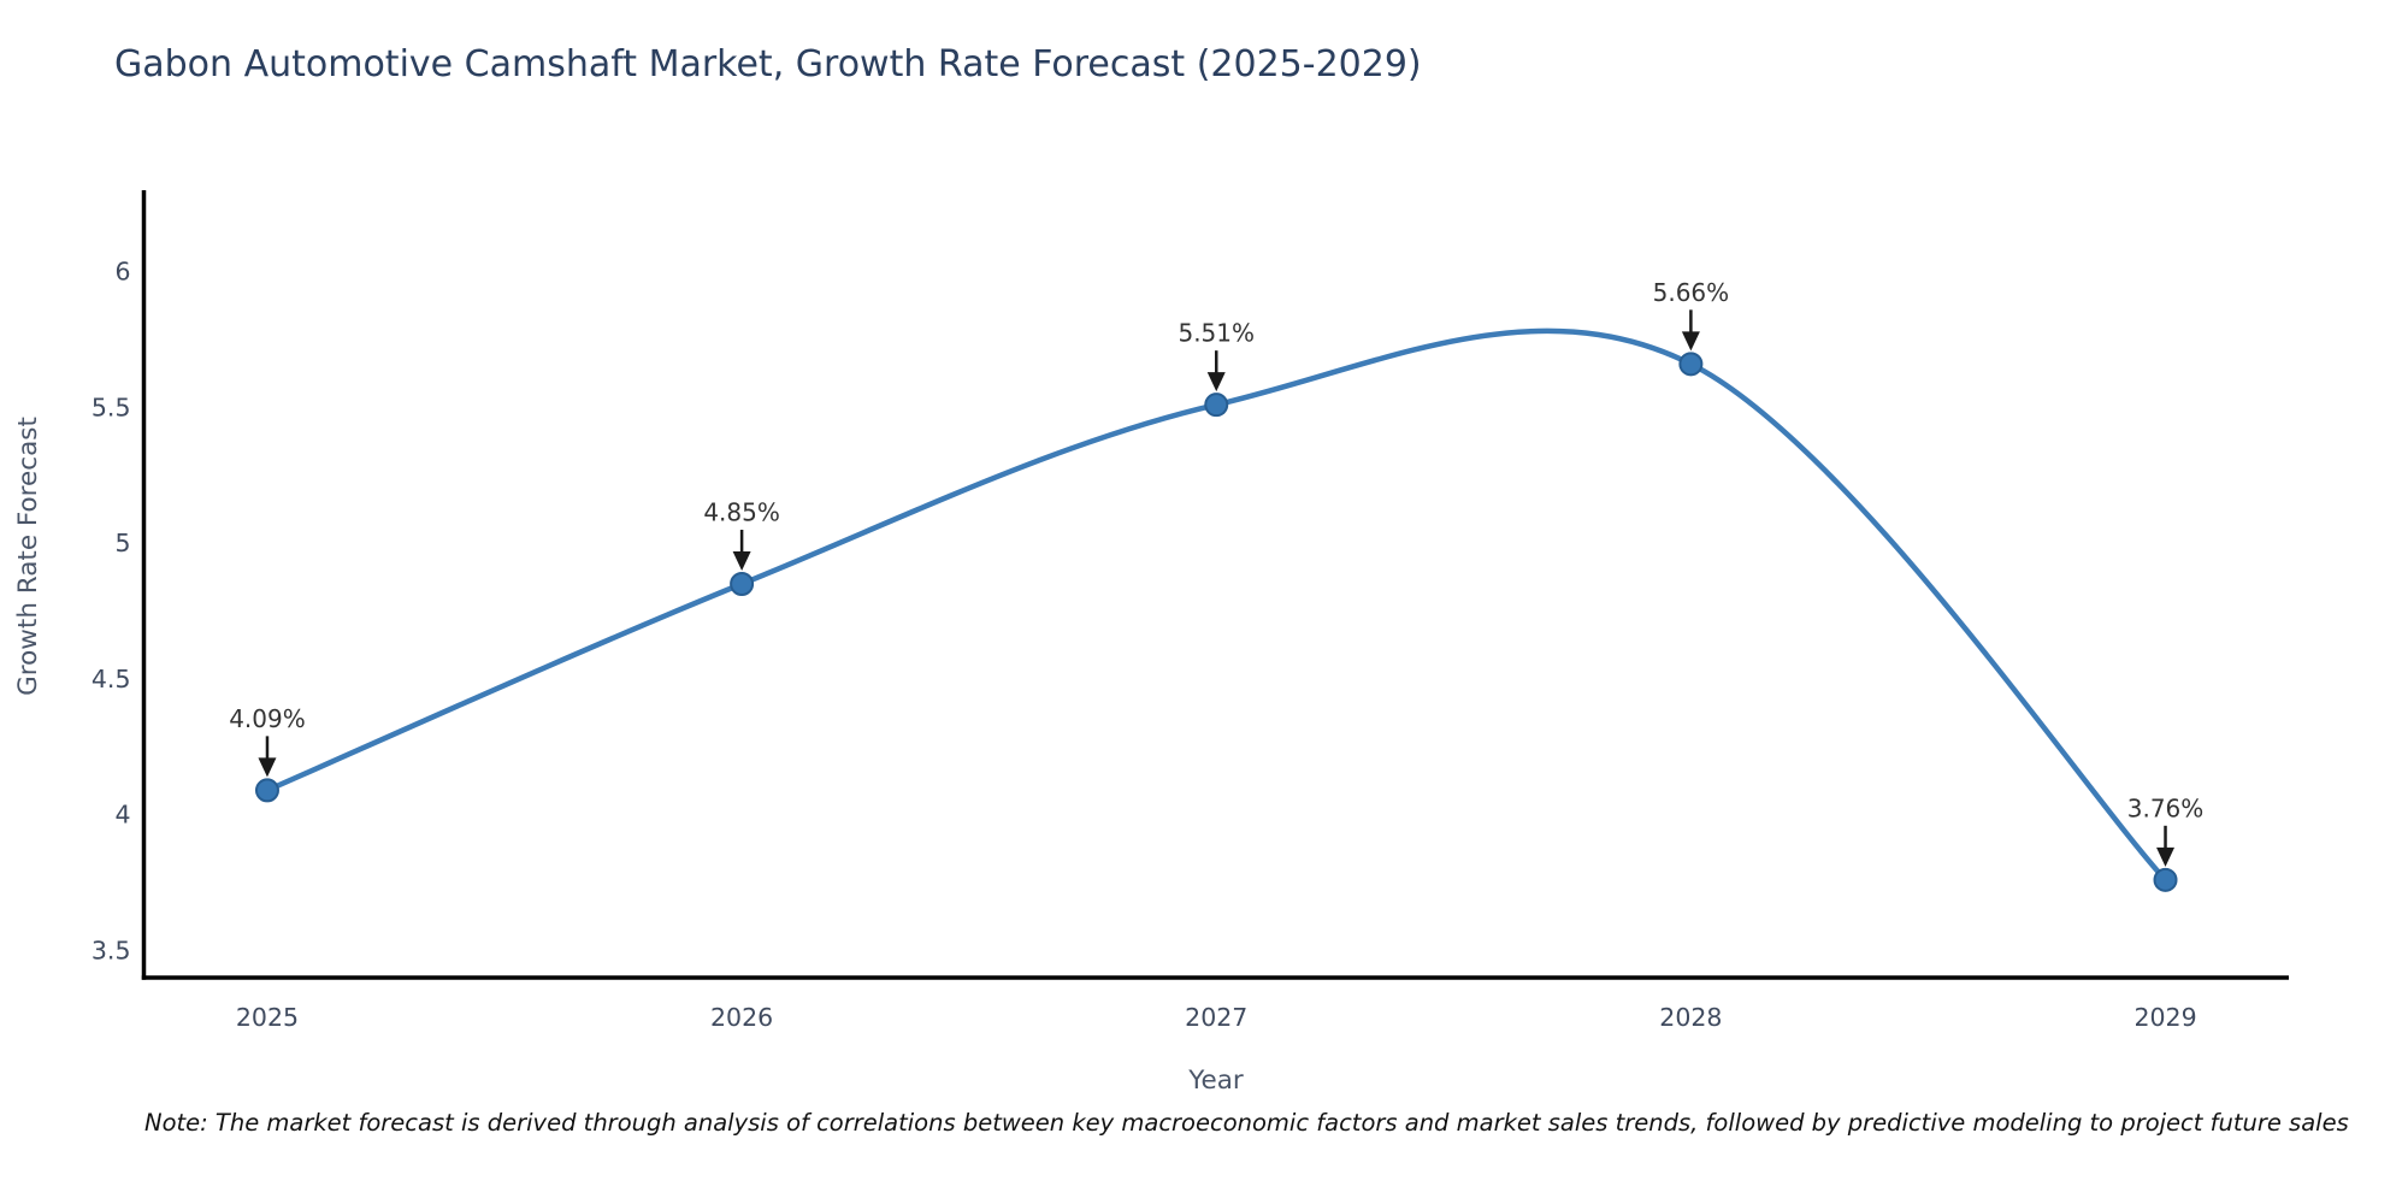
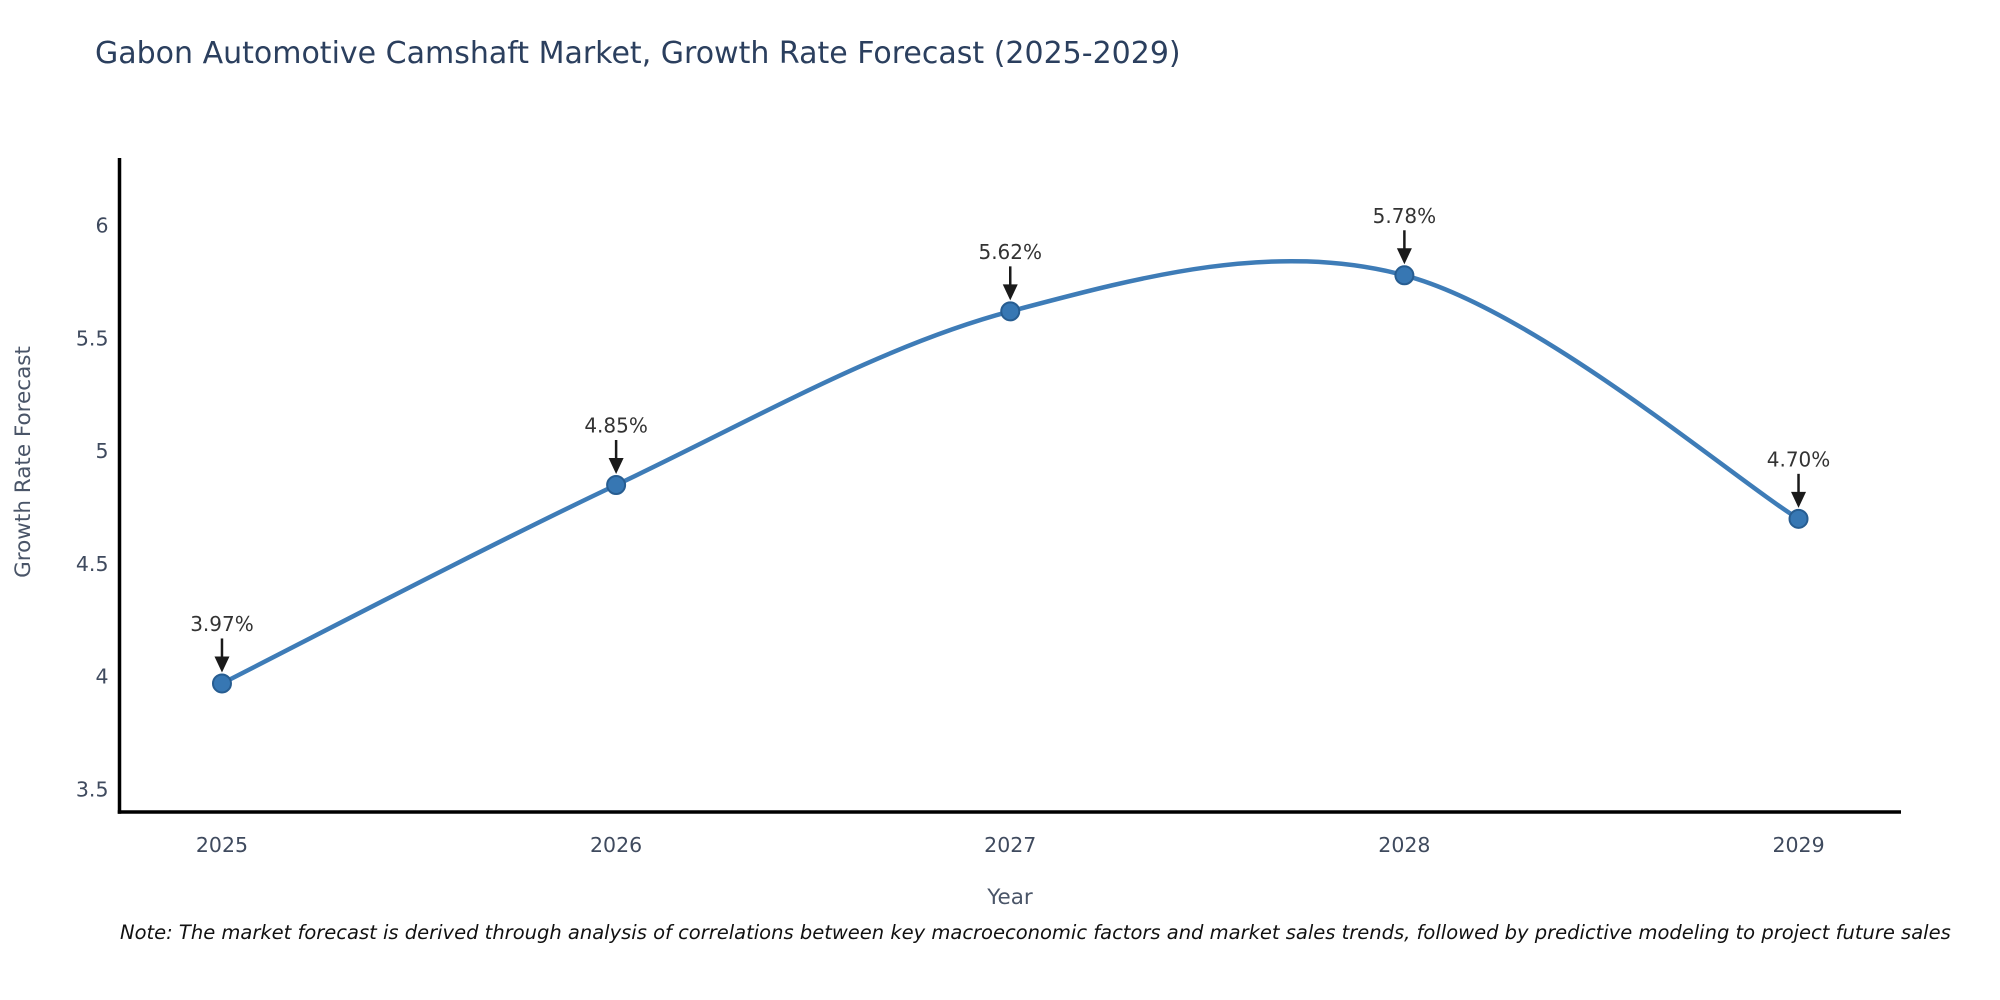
2025: 4.09% -> 3.97%
2027: 5.51% -> 5.62%
2028: 5.66% -> 5.78%
2029: 3.76% -> 4.70%
